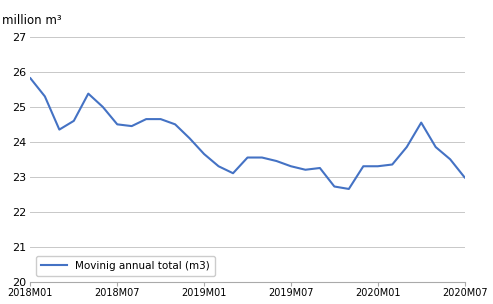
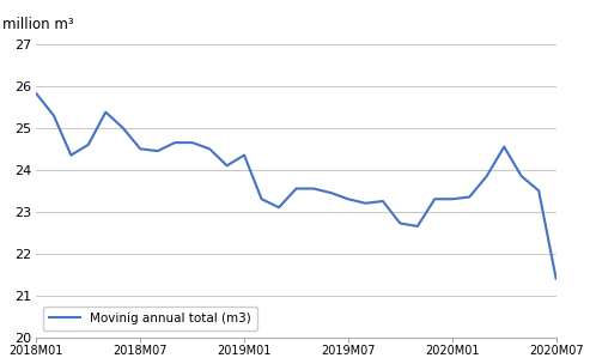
2019M01: 23.65 -> 24.35
2020M07: 22.98 -> 21.40
